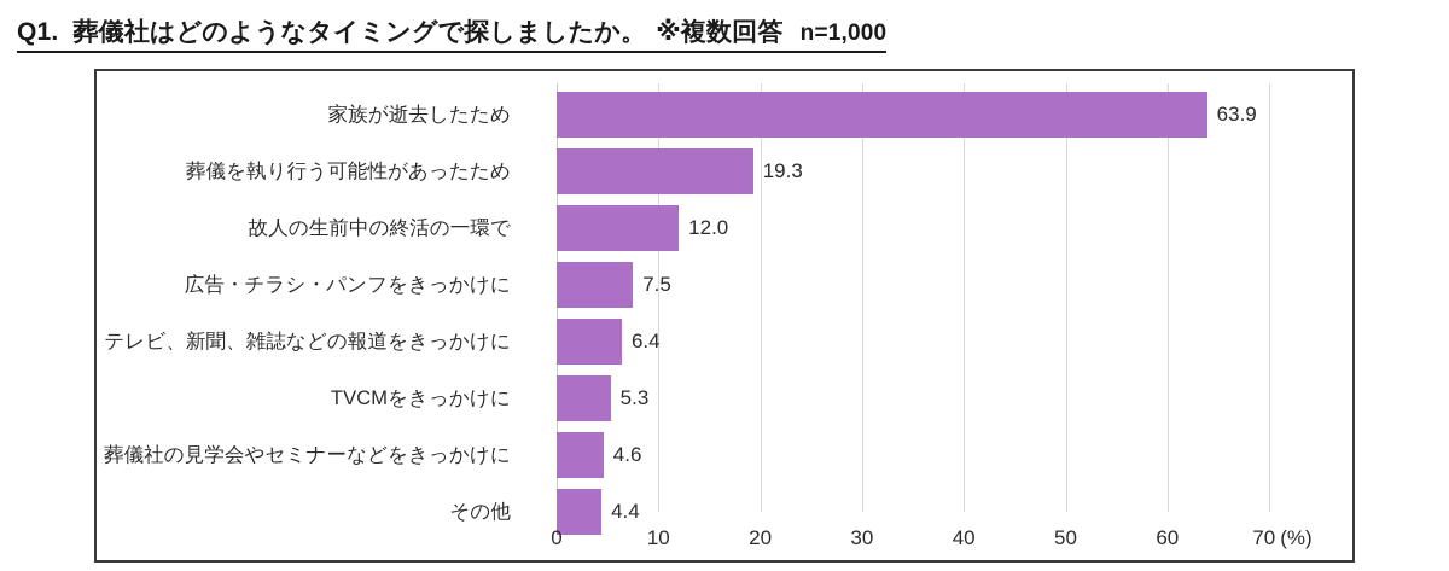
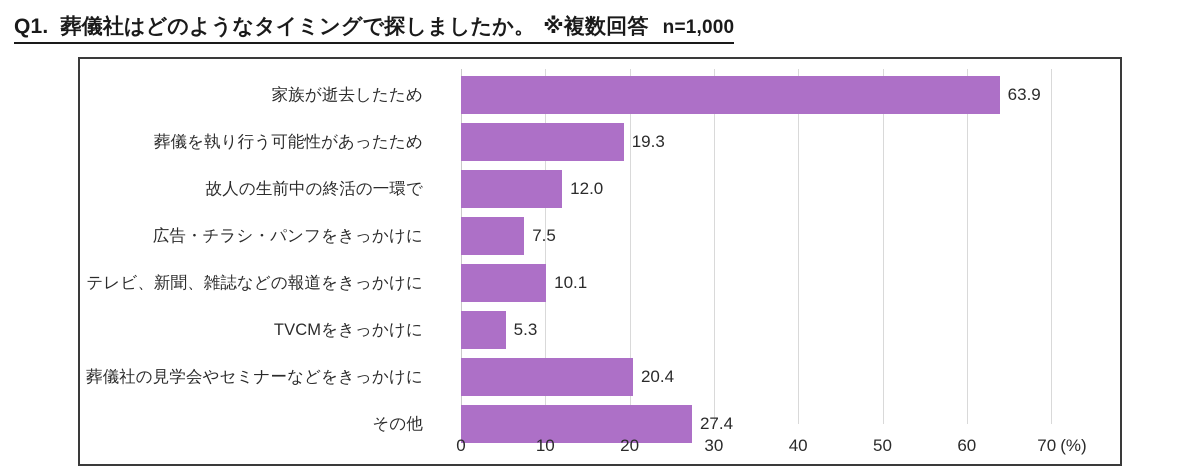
テレビ、新聞、雑誌などの報道をきっかけに: 6.4 -> 10.1
葬儀社の見学会やセミナーなどをきっかけに: 4.6 -> 20.4
その他: 4.4 -> 27.4
